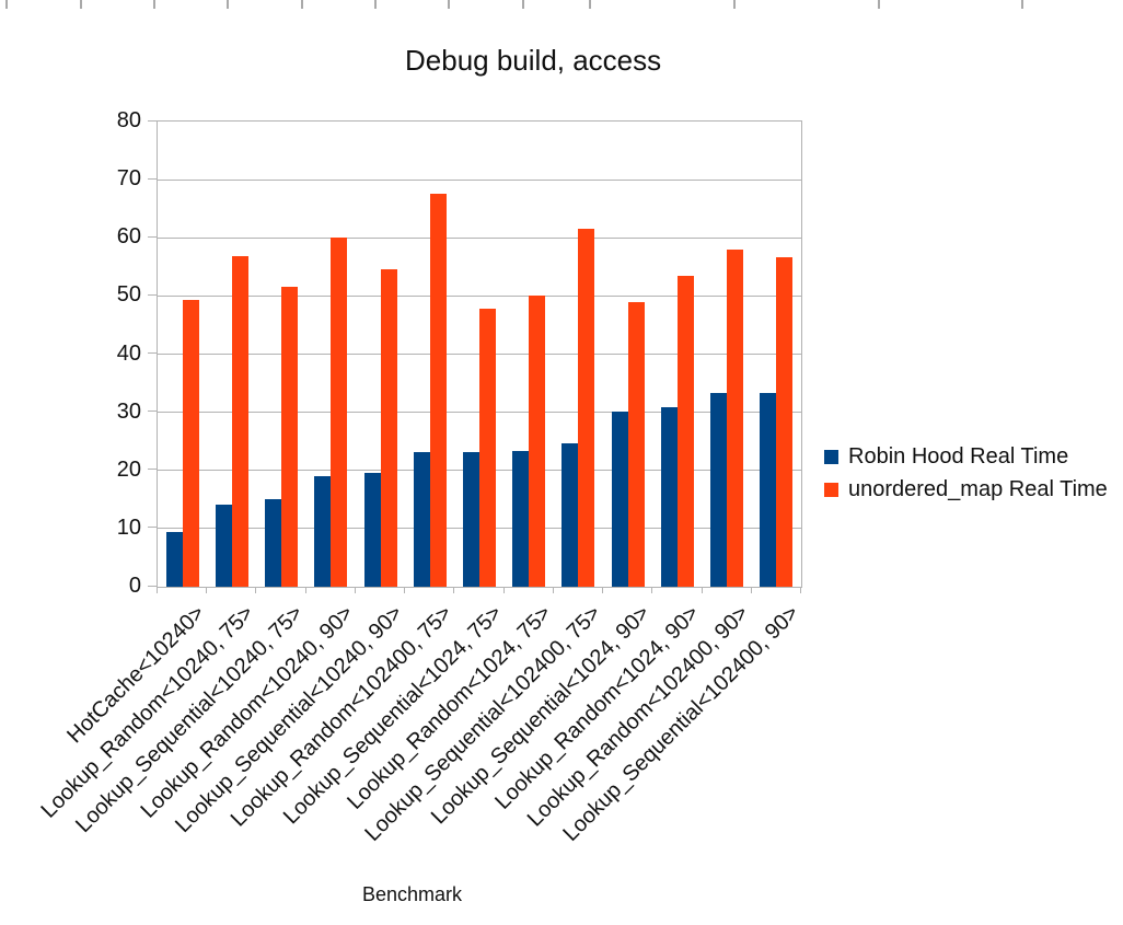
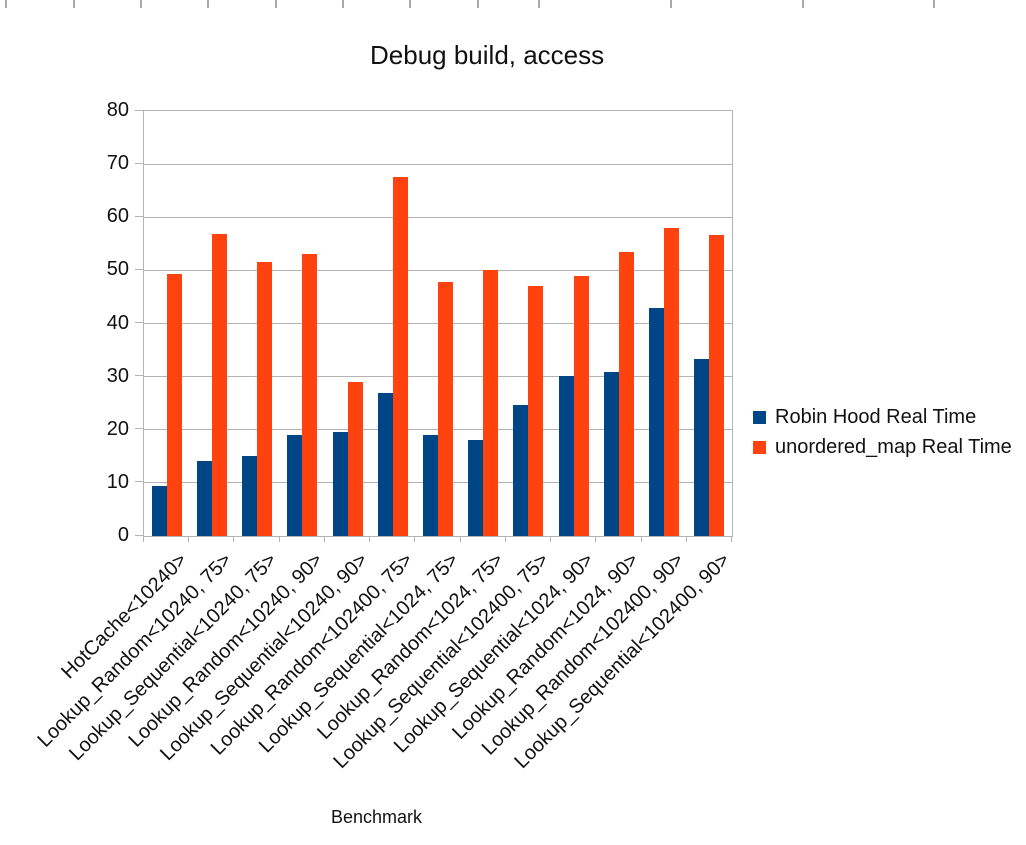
unordered_map Real Time/Lookup_Random<10240, 90>: 60 -> 53
unordered_map Real Time/Lookup_Sequential<10240, 90>: 54 -> 29
Robin Hood Real Time/Lookup_Random<102400, 75>: 23 -> 27
Robin Hood Real Time/Lookup_Sequential<1024, 75>: 23 -> 19
Robin Hood Real Time/Lookup_Random<1024, 75>: 23 -> 18
unordered_map Real Time/Lookup_Sequential<102400, 75>: 62 -> 47
Robin Hood Real Time/Lookup_Random<102400, 90>: 33 -> 43
